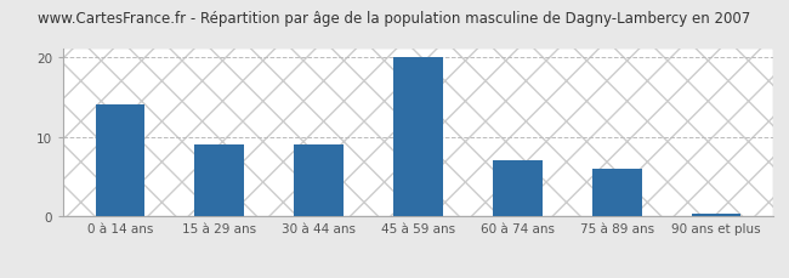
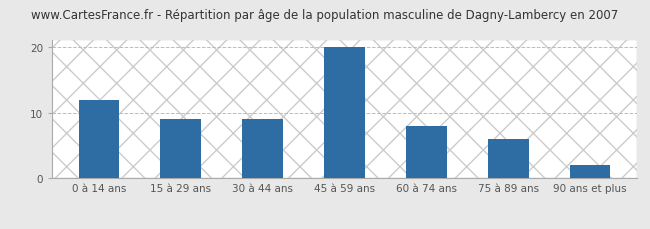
0 à 14 ans: 14.0 -> 12.0
60 à 74 ans: 7.0 -> 8.0
90 ans et plus: 0.3 -> 2.0
